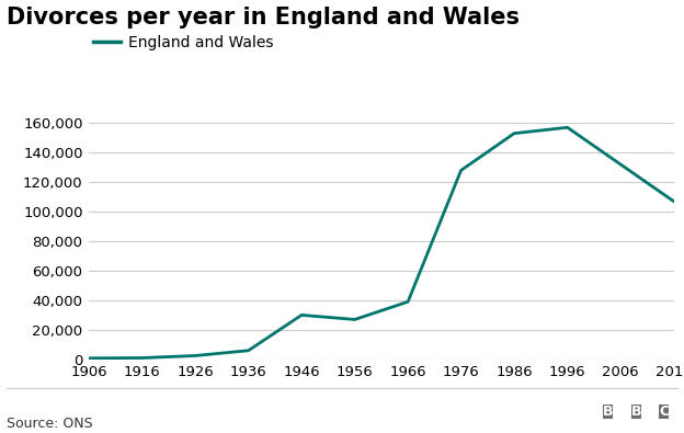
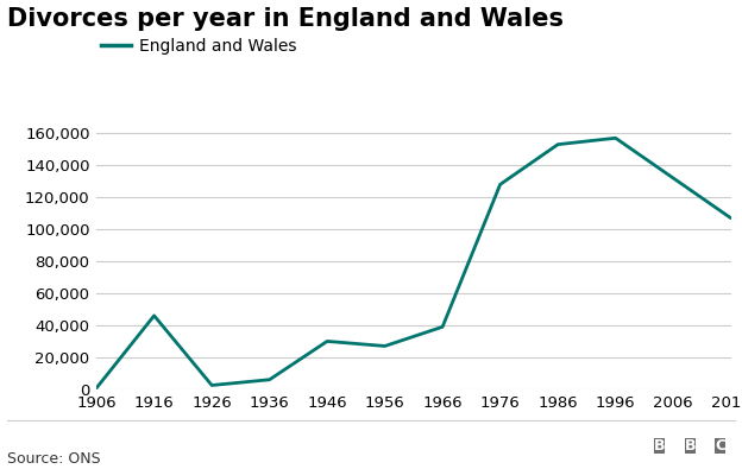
1916: 1,000 -> 46,000
